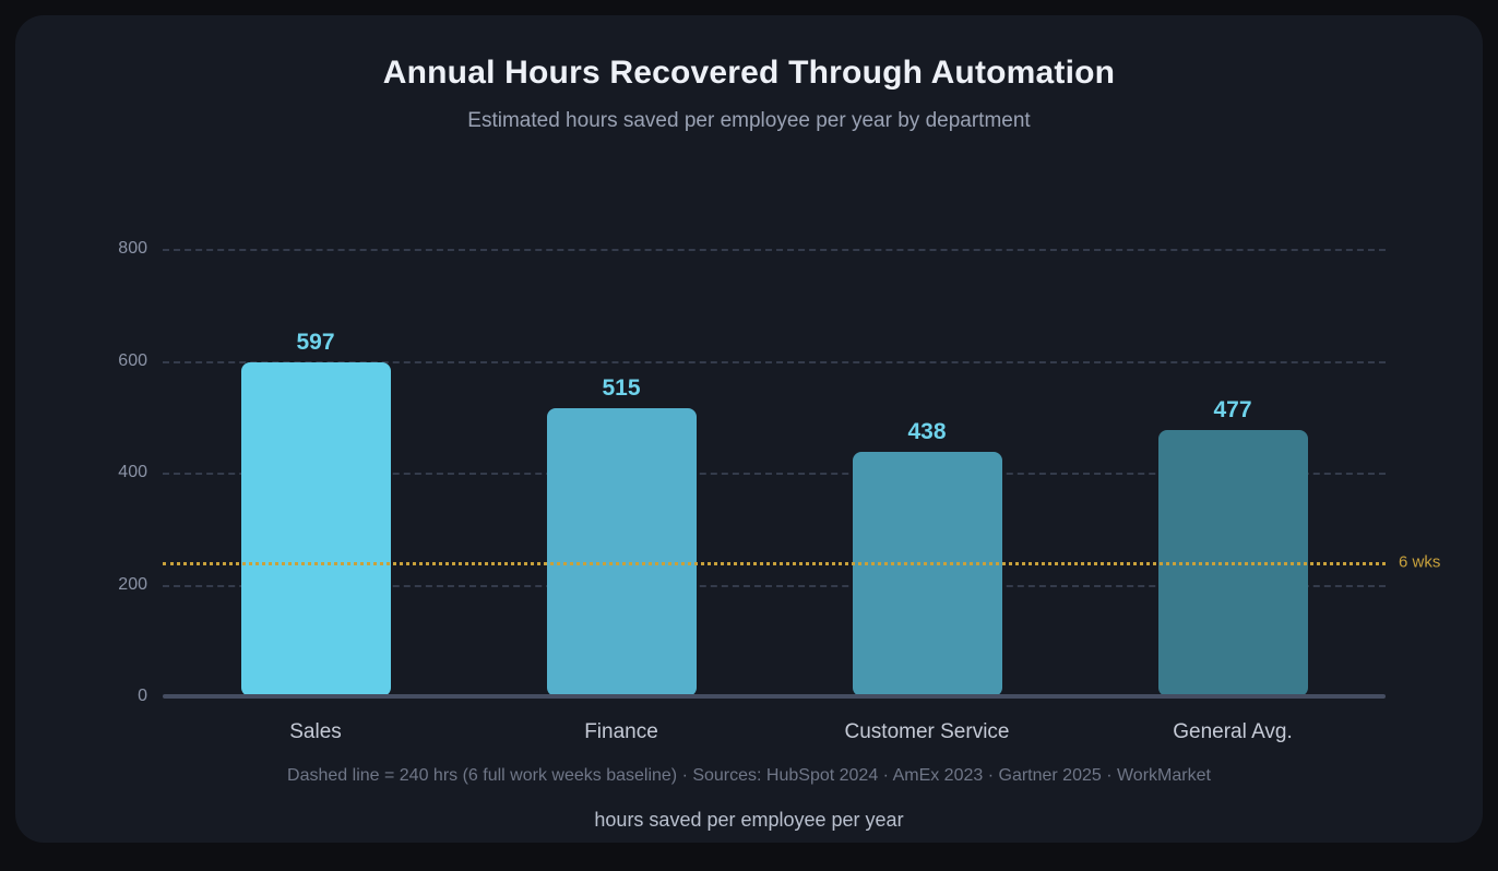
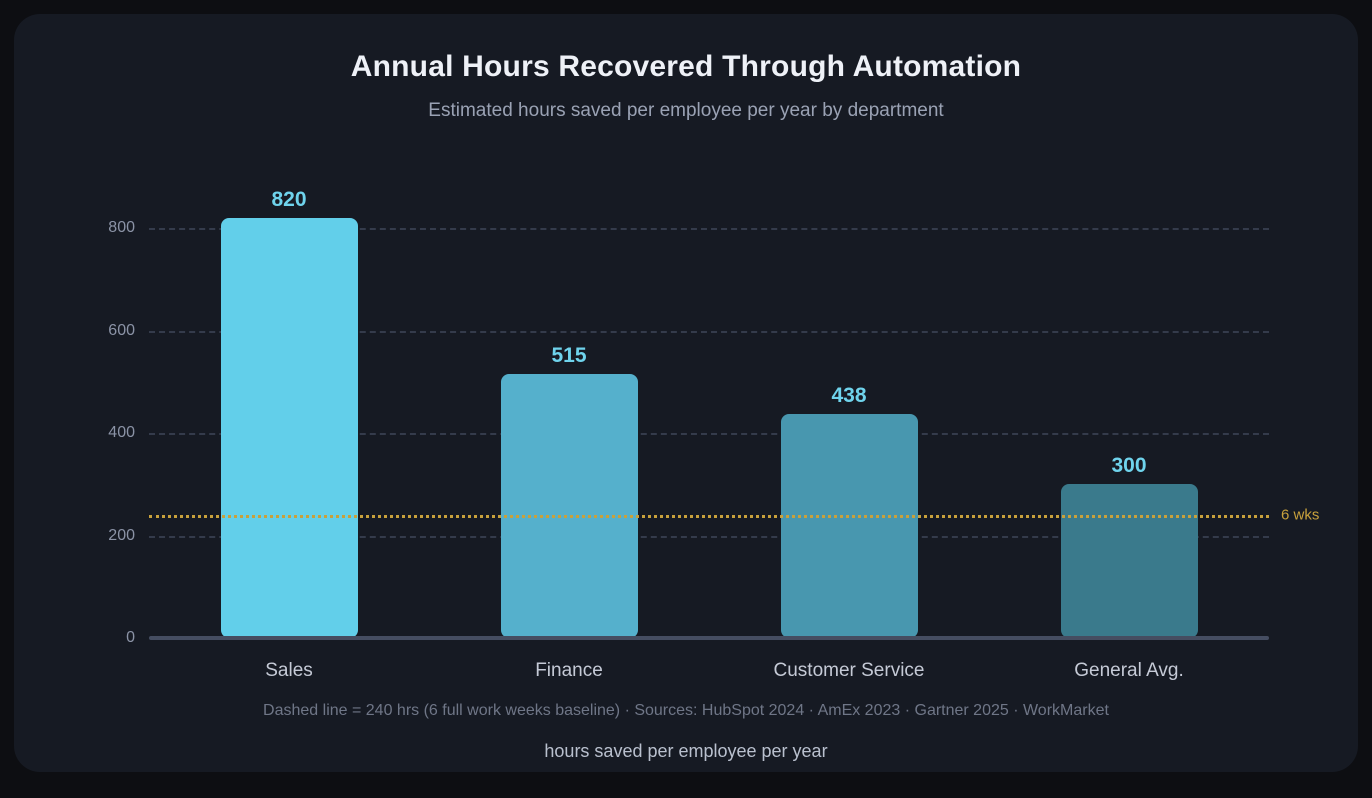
Sales: 597 -> 820
General Avg.: 477 -> 300
